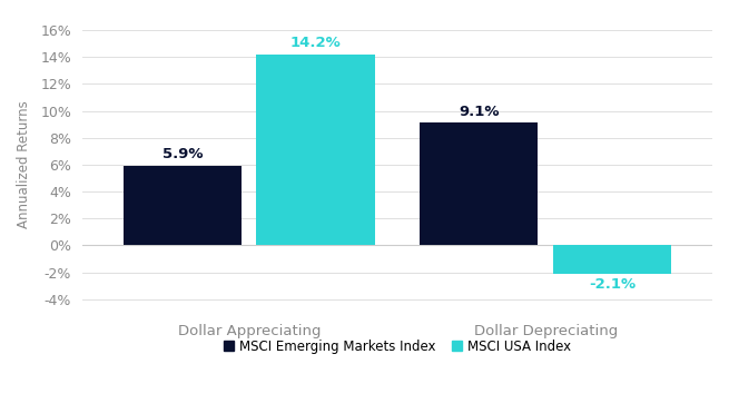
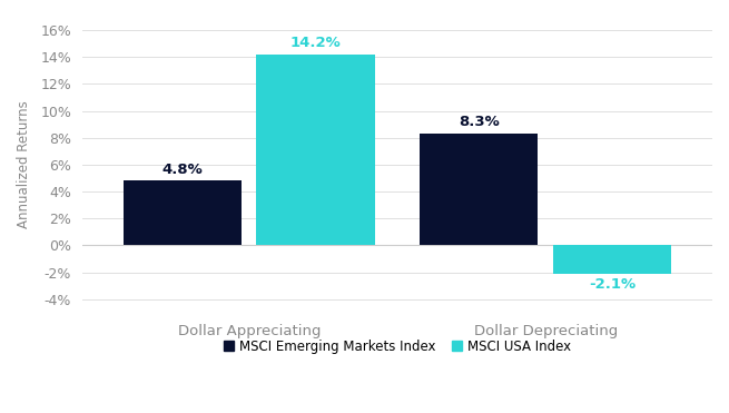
MSCI Emerging Markets Index/Dollar Appreciating: 5.9% -> 4.8%
MSCI Emerging Markets Index/Dollar Depreciating: 9.1% -> 8.3%
